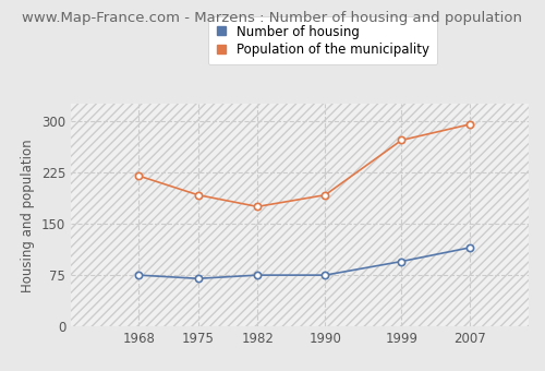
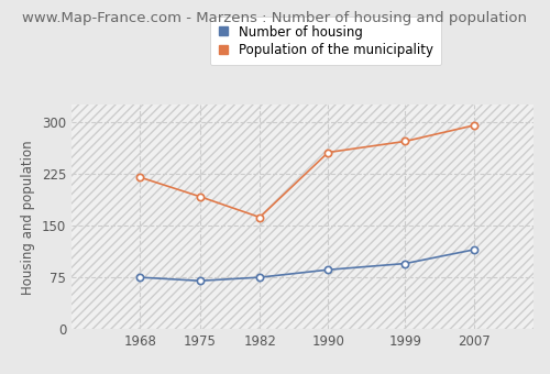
Population of the municipality/1982: 175 -> 162
Number of housing/1990: 75 -> 86
Population of the municipality/1990: 192 -> 256
